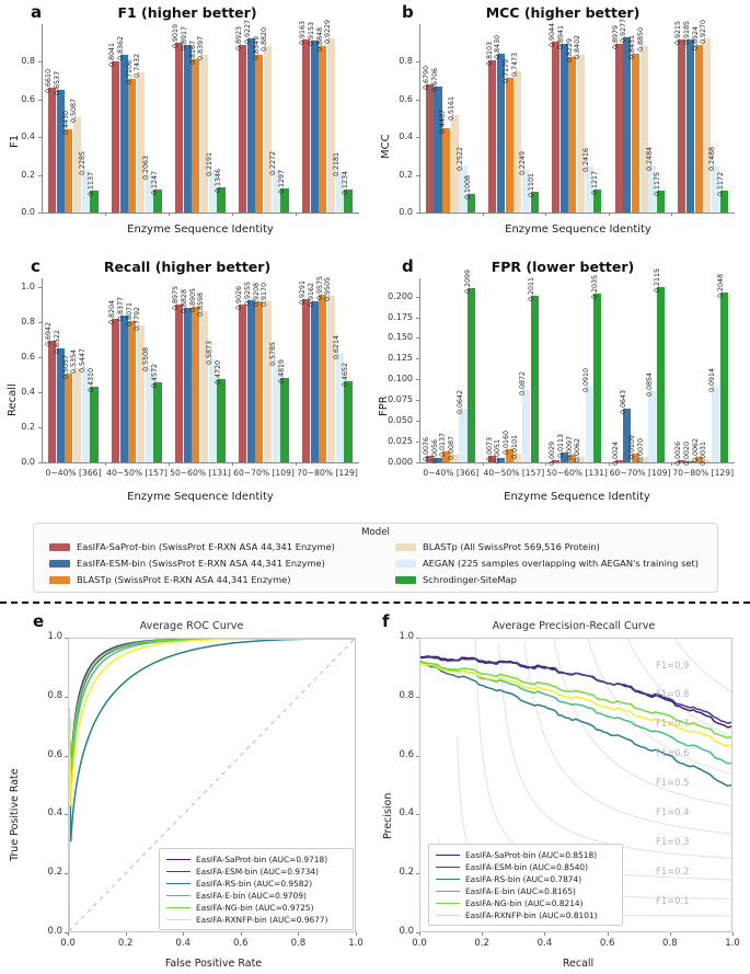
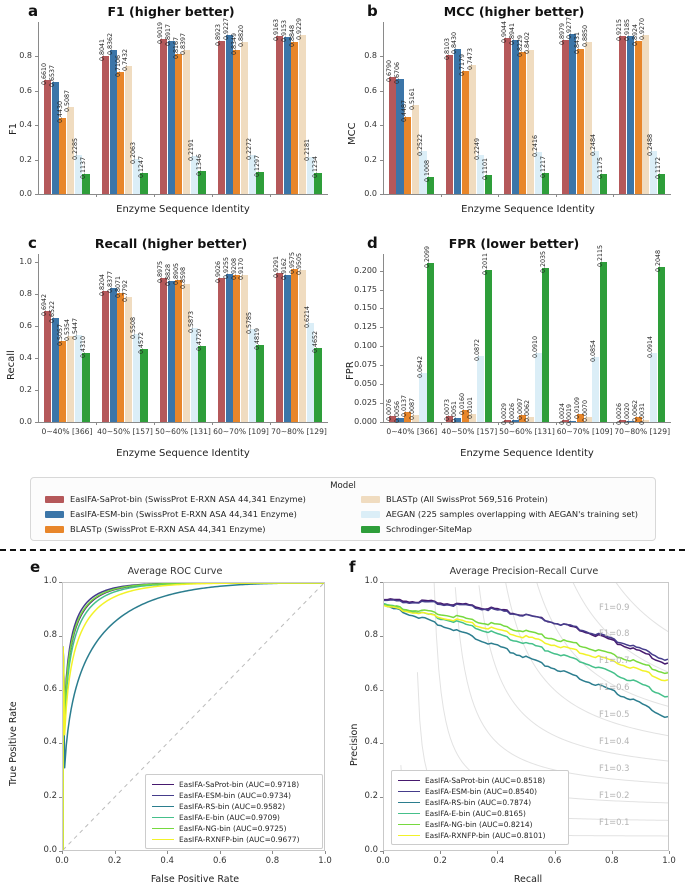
FPR (lower better)/EasIFA-ESM-bin (SwissProt E-RXN ASA 44,341 Enzyme)/50~60% [131]: 0.0113 -> 0.0026
FPR (lower better)/EasIFA-ESM-bin (SwissProt E-RXN ASA 44,341 Enzyme)/60~70% [109]: 0.0643 -> 0.0019
